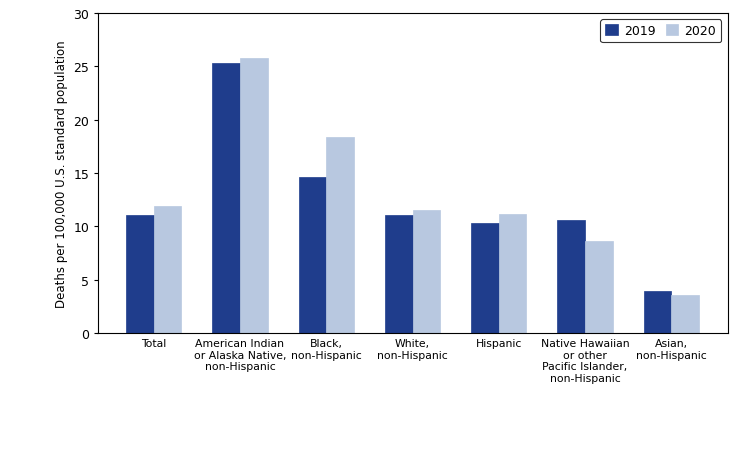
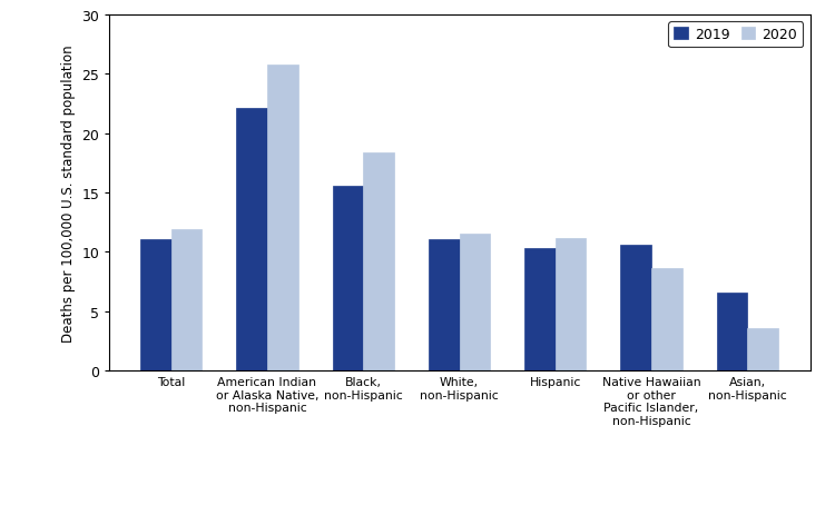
2019/American Indian or Alaska Native, non-Hispanic: 25.3 -> 22.1
2019/Black, non-Hispanic: 14.6 -> 15.6
2019/Asian, non-Hispanic: 3.9 -> 6.6
